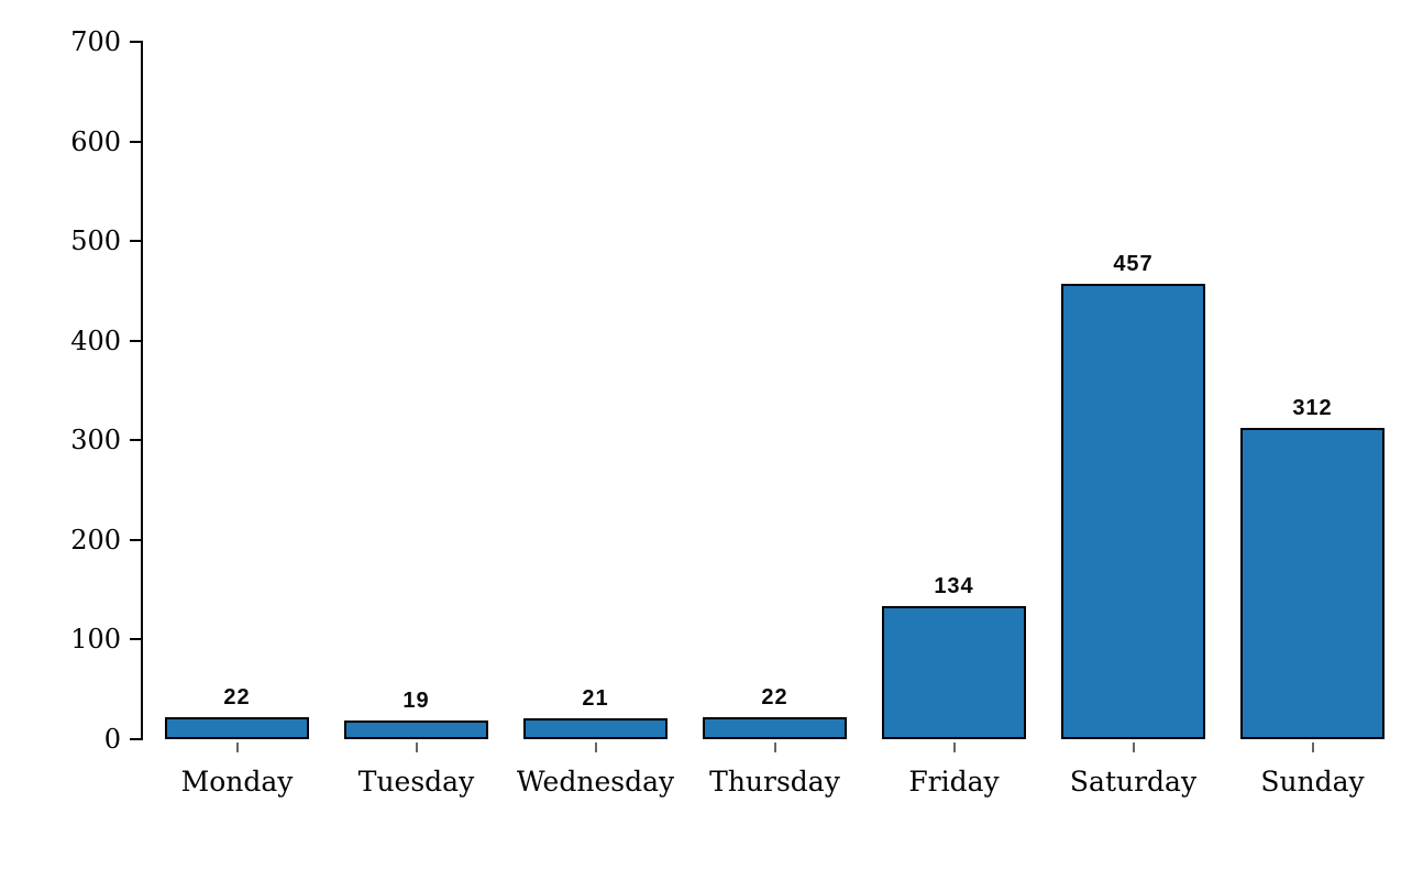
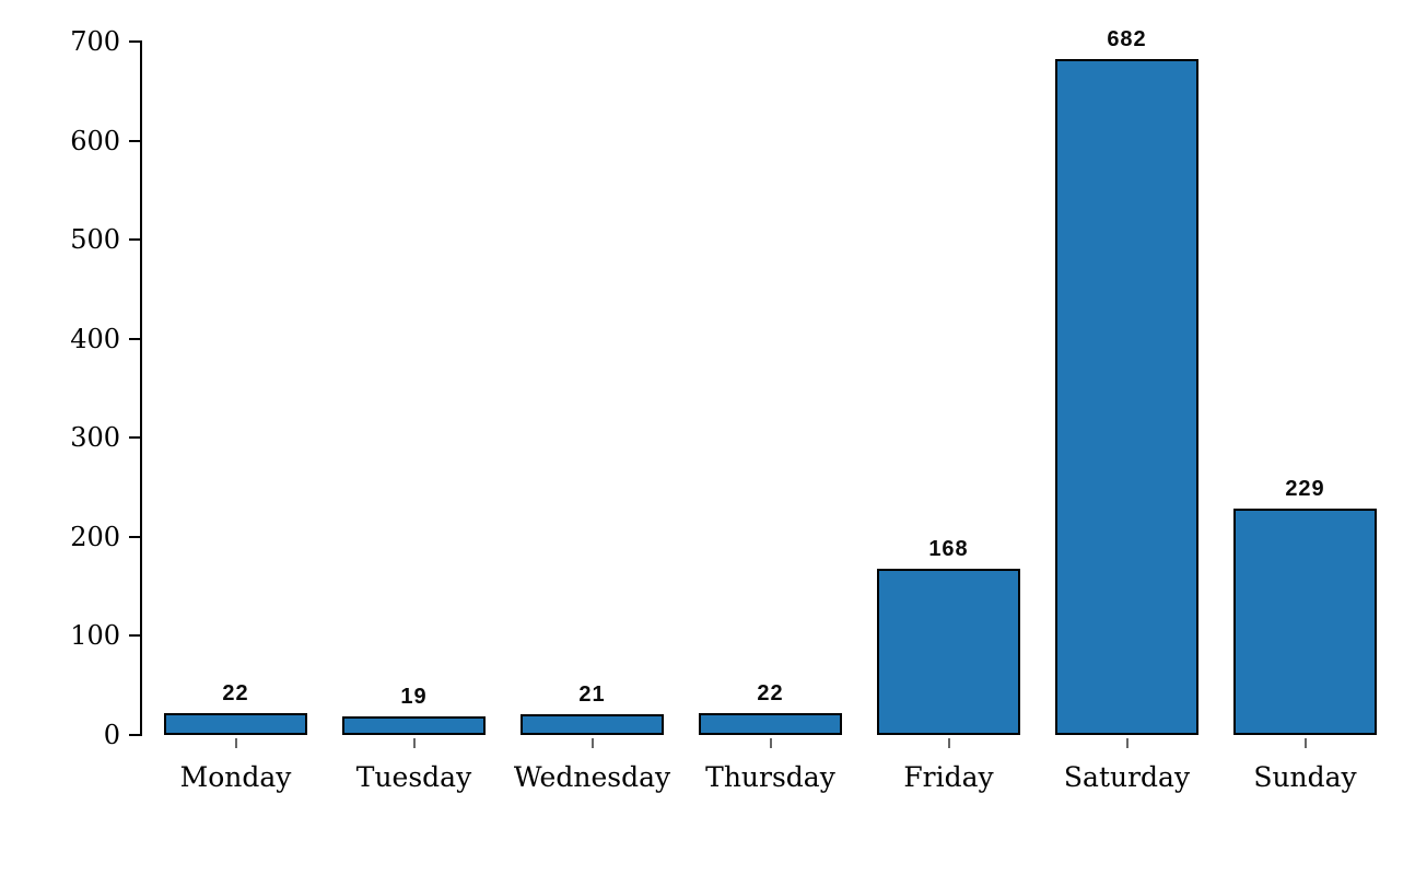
Friday: 134 -> 168
Saturday: 457 -> 682
Sunday: 312 -> 229
